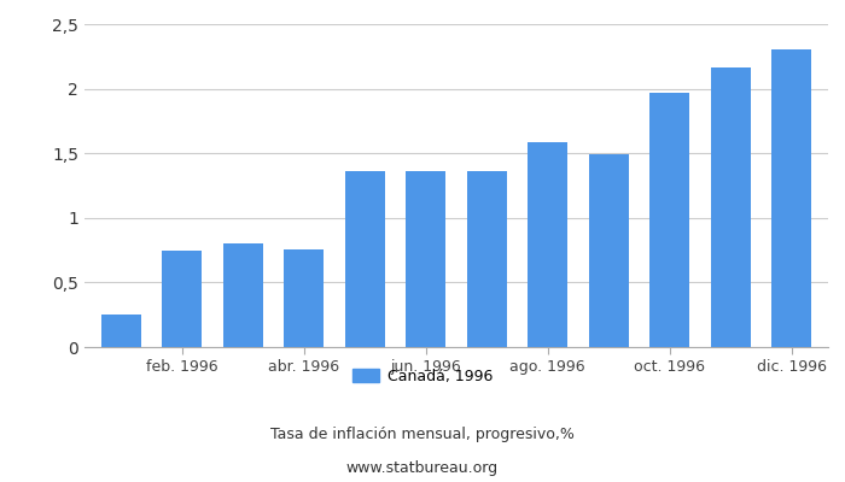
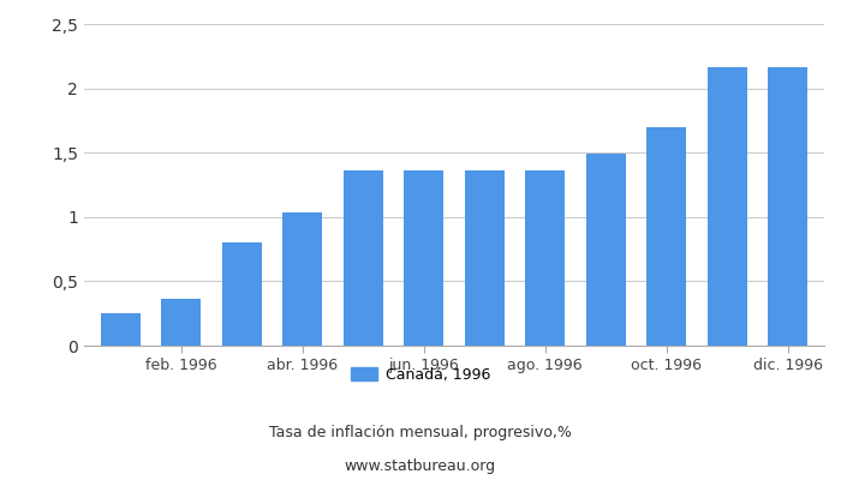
feb. 1996: 0,75 -> 0,36
abr. 1996: 0,76 -> 1,04
ago. 1996: 1,59 -> 1,36
oct. 1996: 1,97 -> 1,70
dic. 1996: 2,30 -> 2,16
